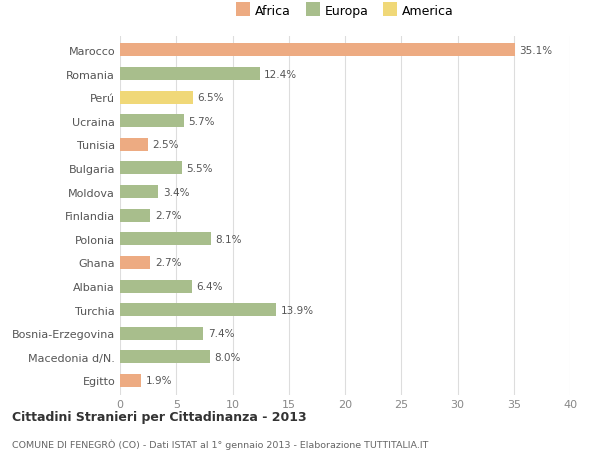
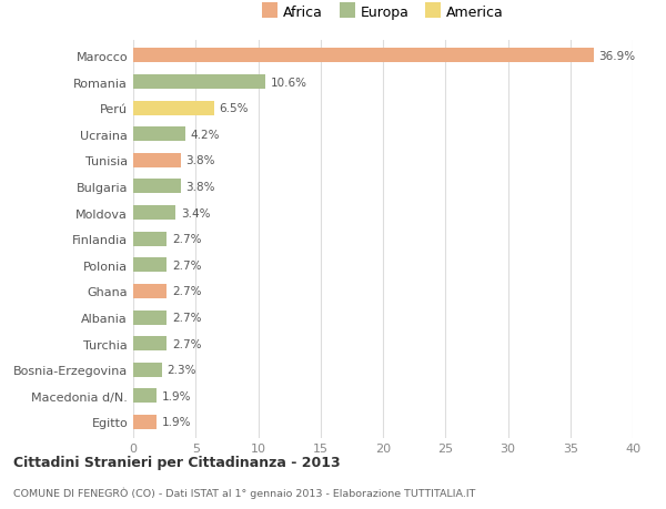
Marocco: 35.1% -> 36.9%
Romania: 12.4% -> 10.6%
Ucraina: 5.7% -> 4.2%
Tunisia: 2.5% -> 3.8%
Bulgaria: 5.5% -> 3.8%
Polonia: 8.1% -> 2.7%
Albania: 6.4% -> 2.7%
Turchia: 13.9% -> 2.7%
Bosnia-Erzegovina: 7.4% -> 2.3%
Macedonia d/N.: 8.0% -> 1.9%
